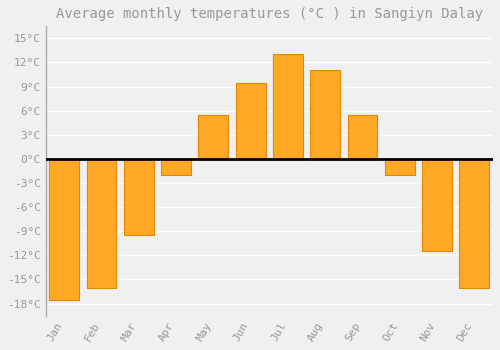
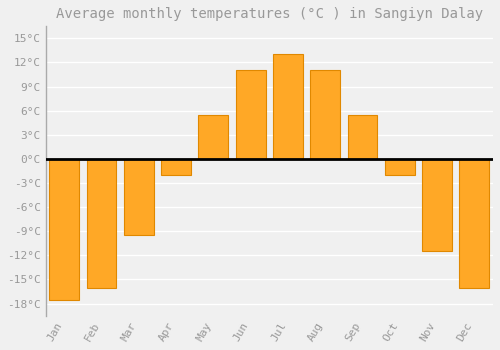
Jun: 9.4°C -> 11.0°C
